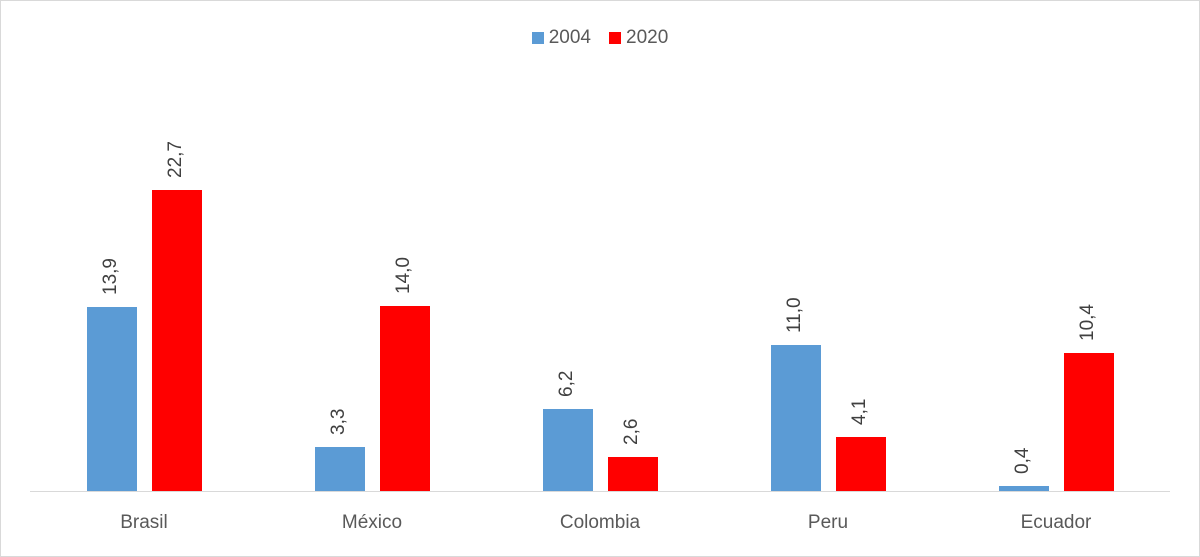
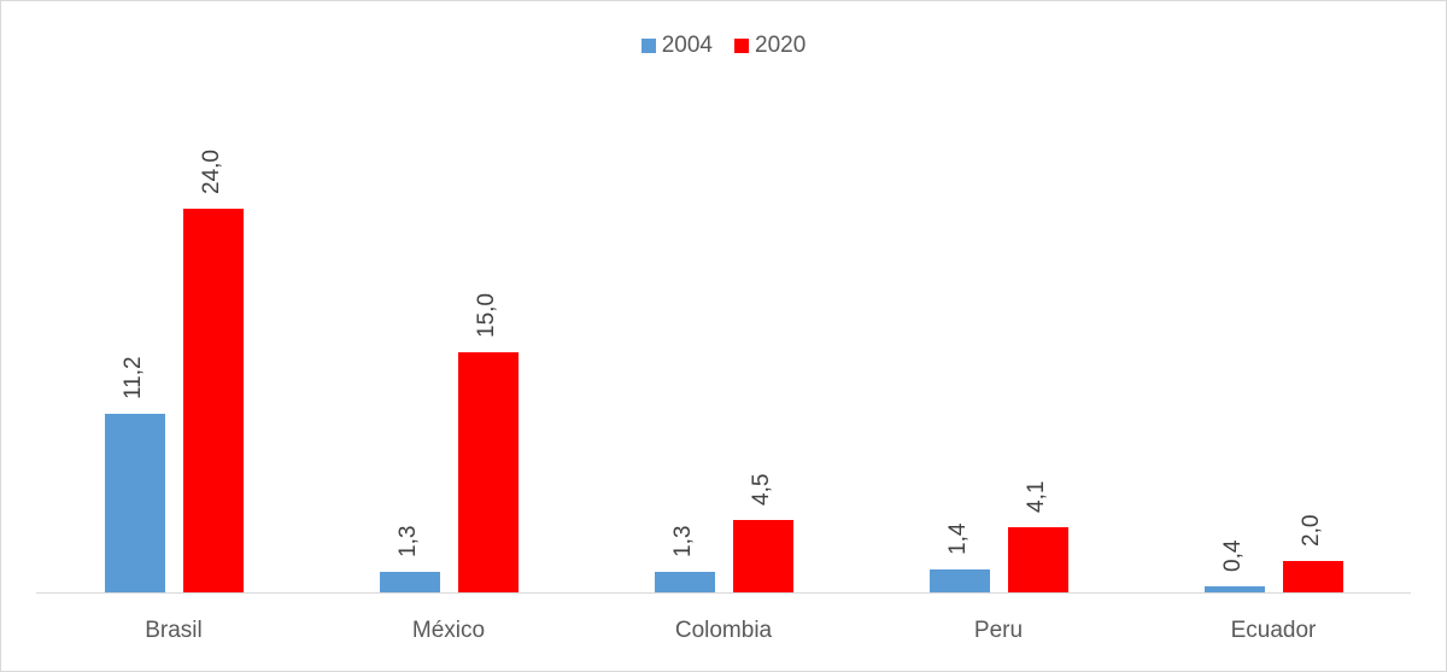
2004/Brasil: 13,9 -> 11,2
2020/Brasil: 22,7 -> 24,0
2004/México: 3,3 -> 1,3
2020/México: 14,0 -> 15,0
2004/Colombia: 6,2 -> 1,3
2020/Colombia: 2,6 -> 4,5
2004/Peru: 11,0 -> 1,4
2020/Ecuador: 10,4 -> 2,0
